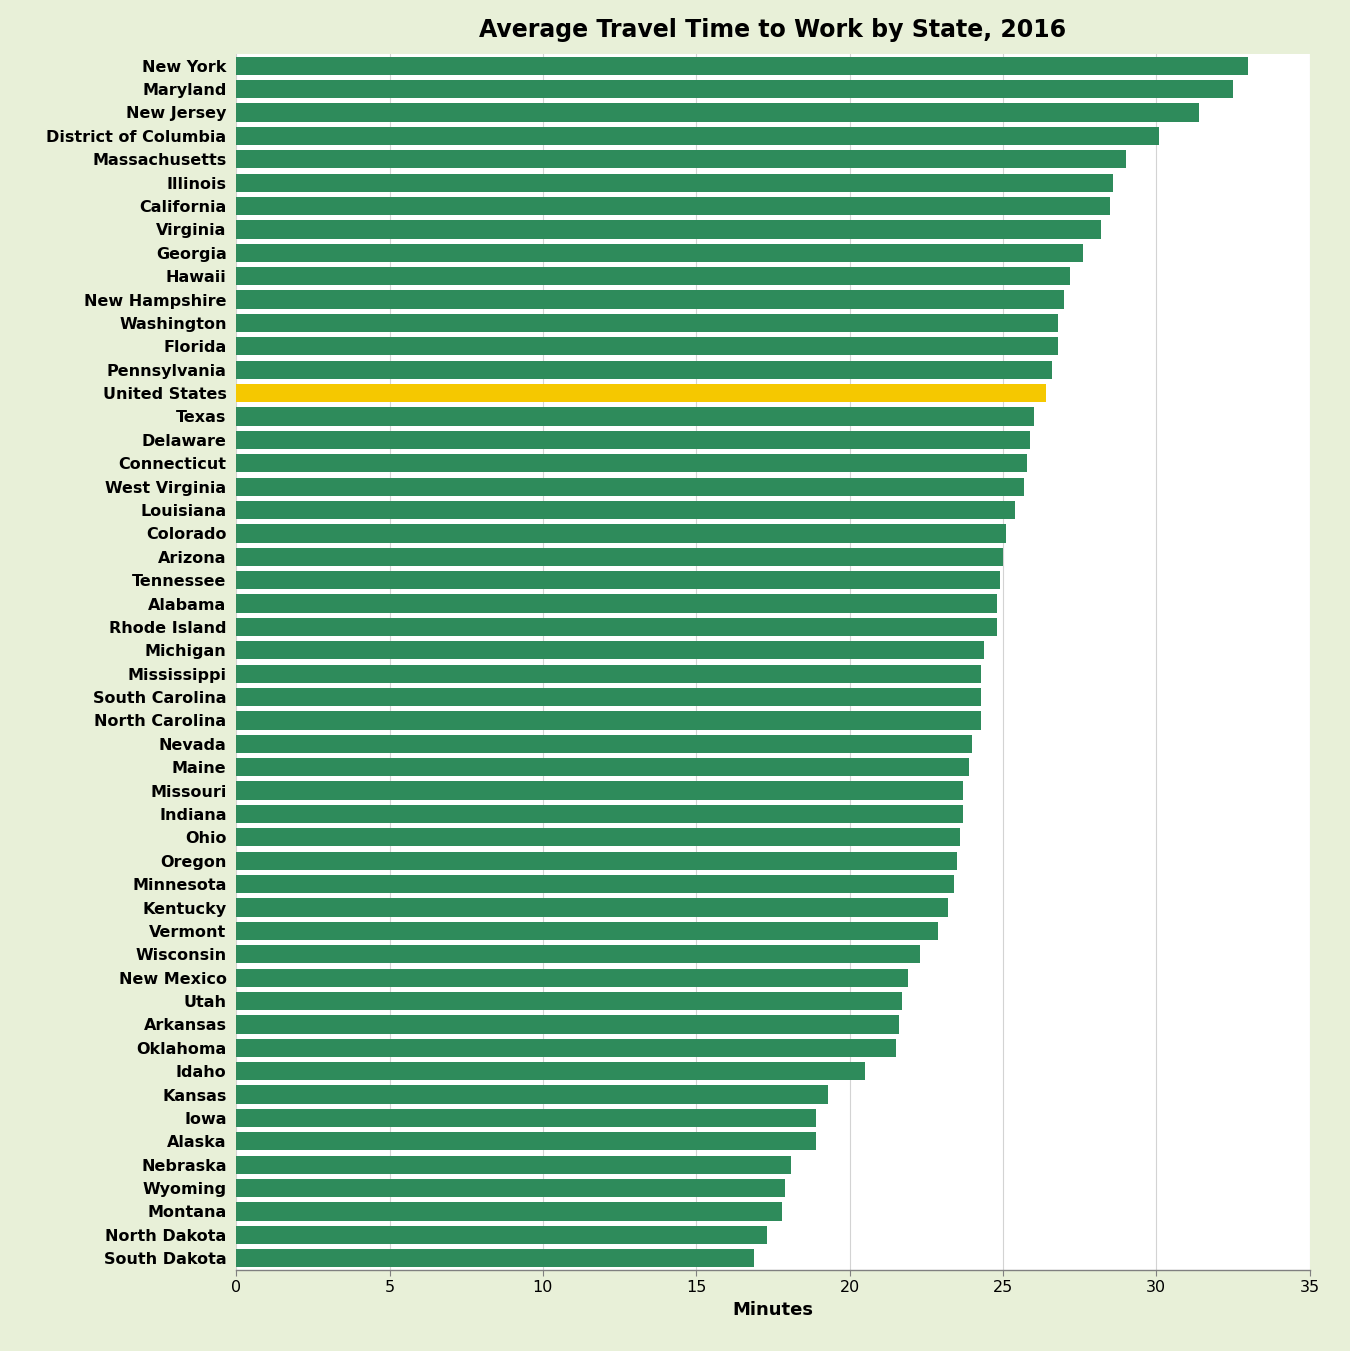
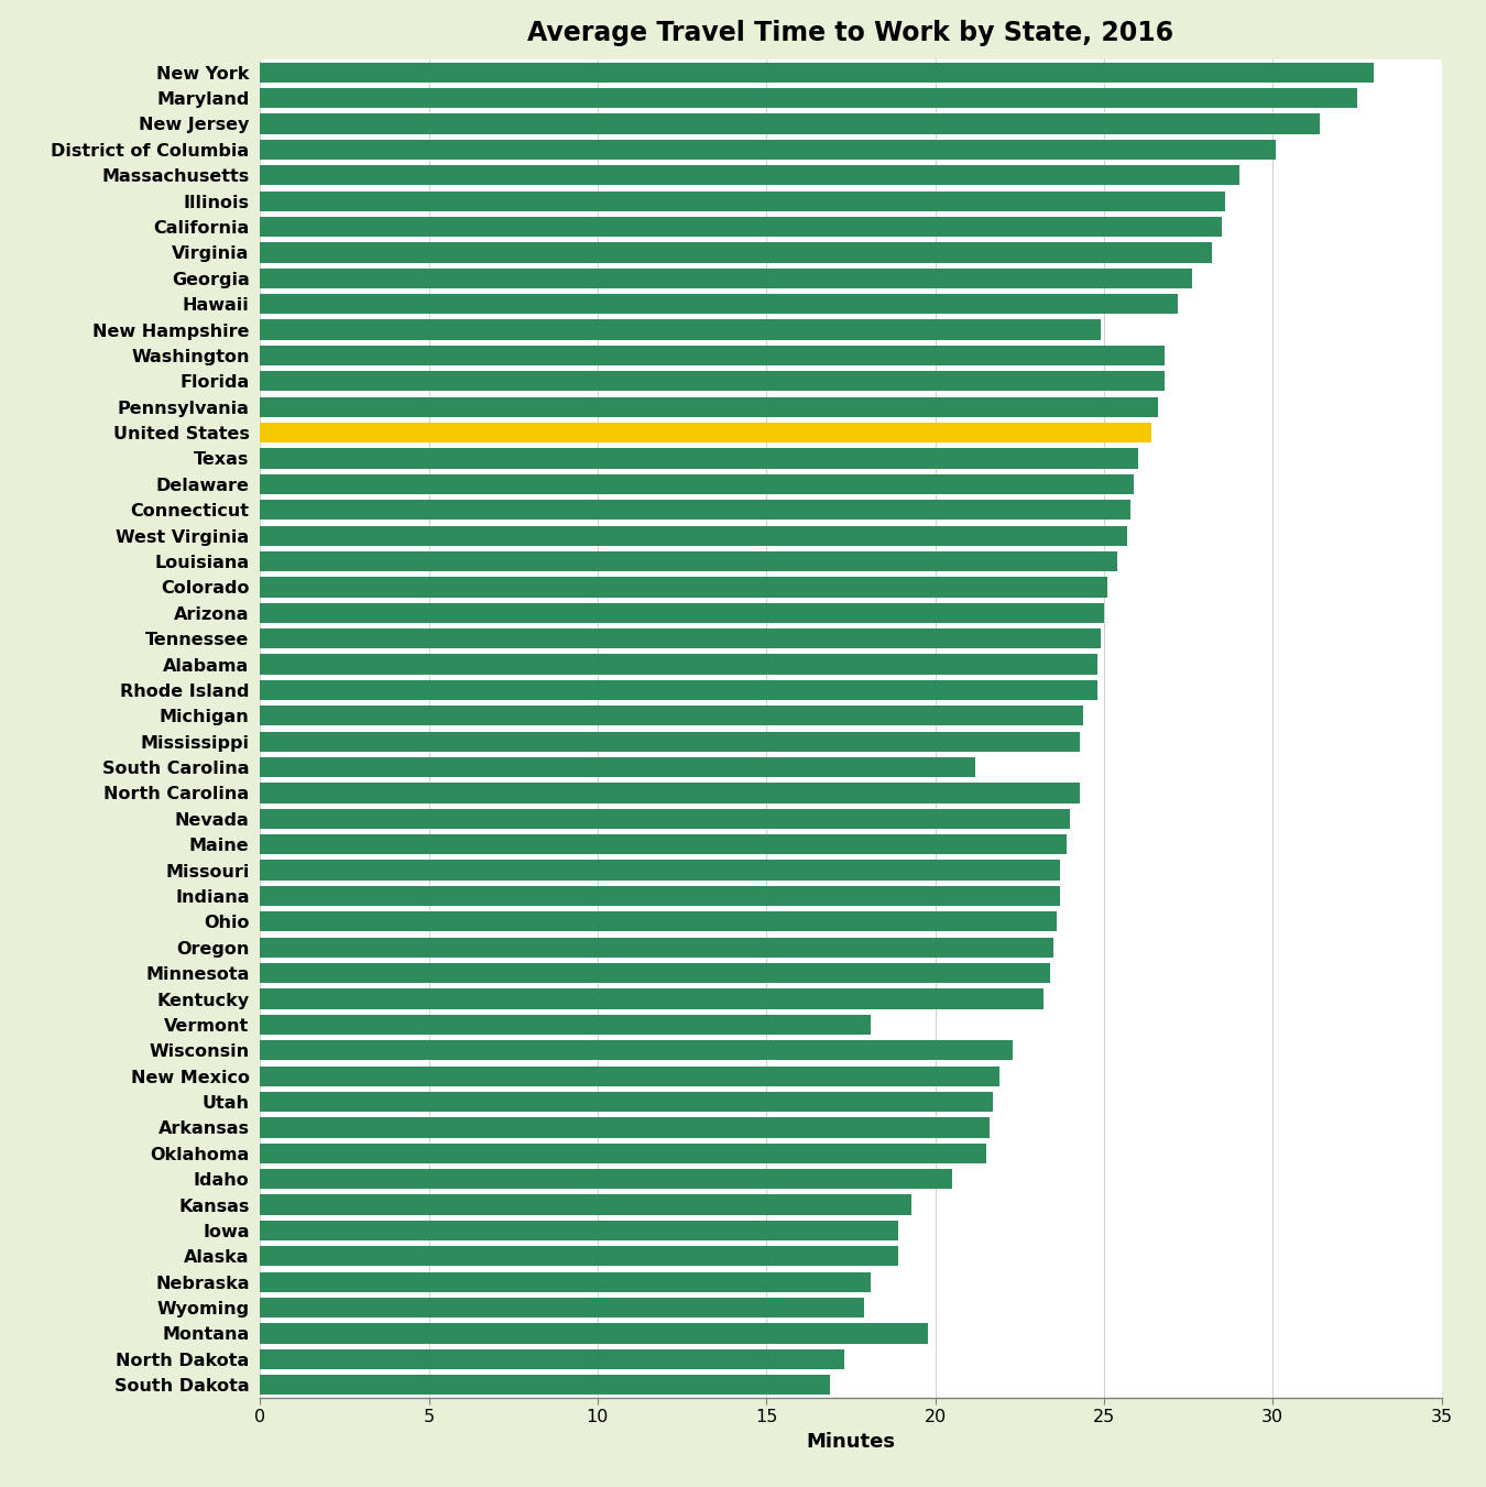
New Hampshire: 27.0 -> 24.9
South Carolina: 24.3 -> 21.2
Vermont: 22.9 -> 18.1
Montana: 17.8 -> 19.8
